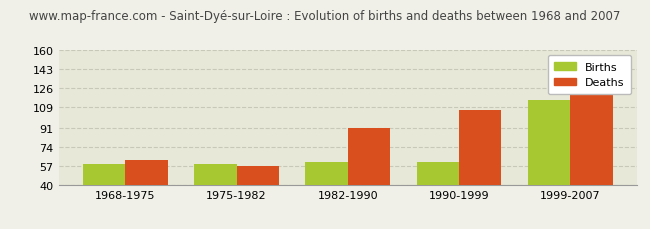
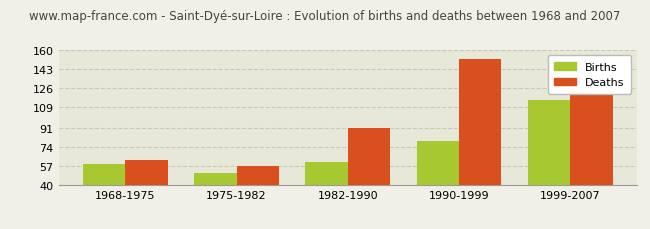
Births/1975-1982: 59 -> 51
Births/1990-1999: 61 -> 79
Deaths/1990-1999: 107 -> 152
